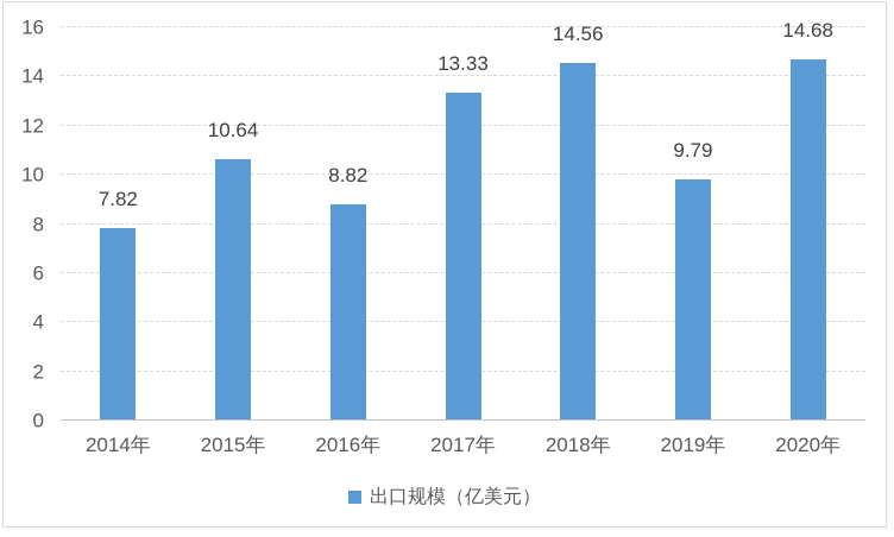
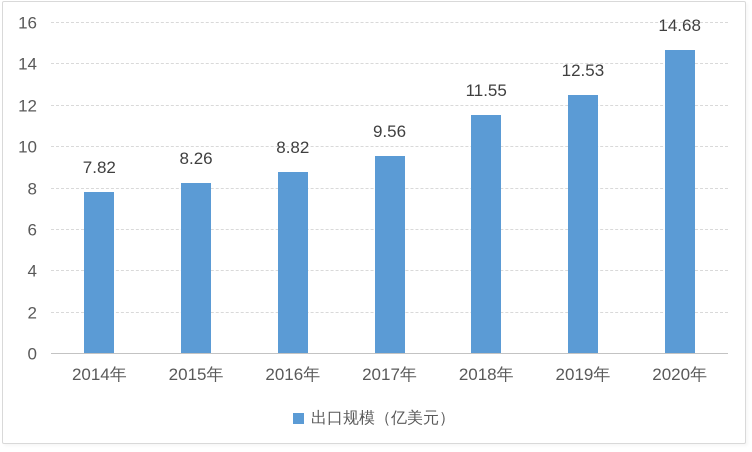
2015年: 10.64 -> 8.26
2017年: 13.33 -> 9.56
2018年: 14.56 -> 11.55
2019年: 9.79 -> 12.53
